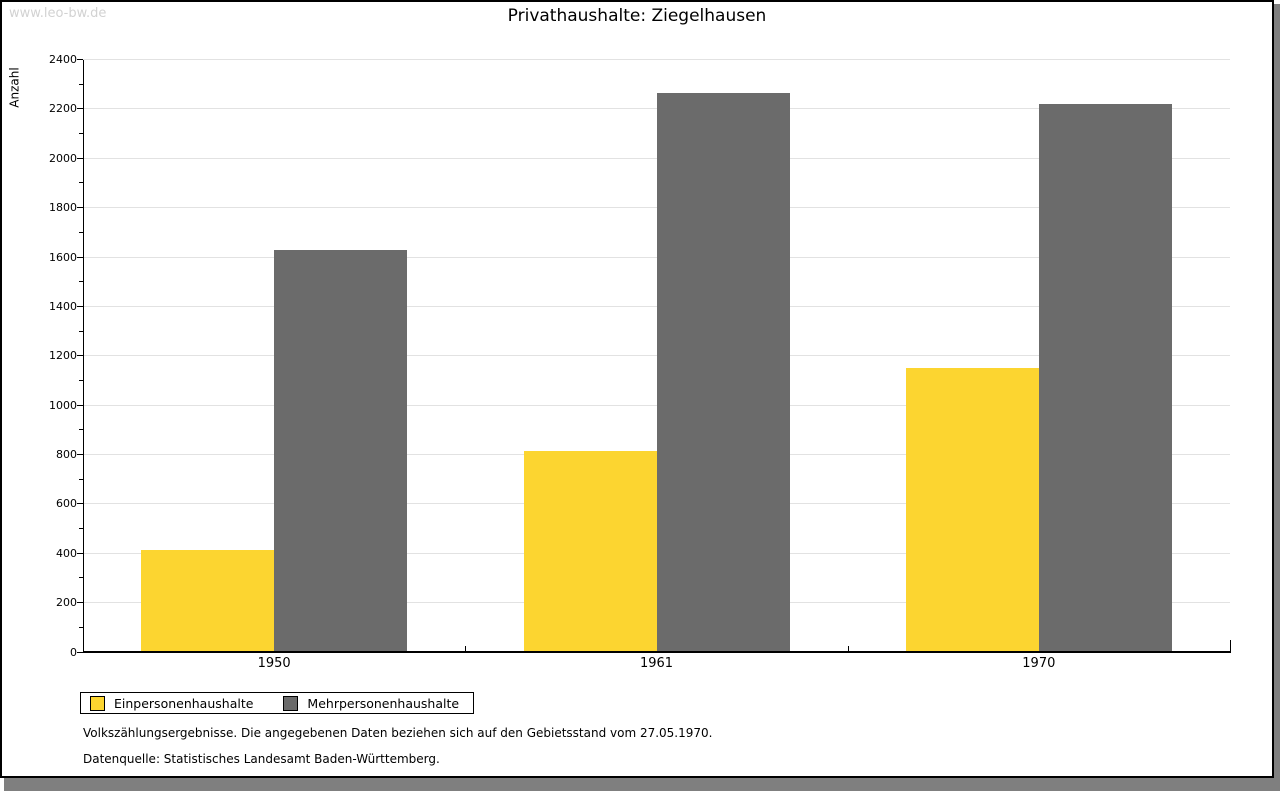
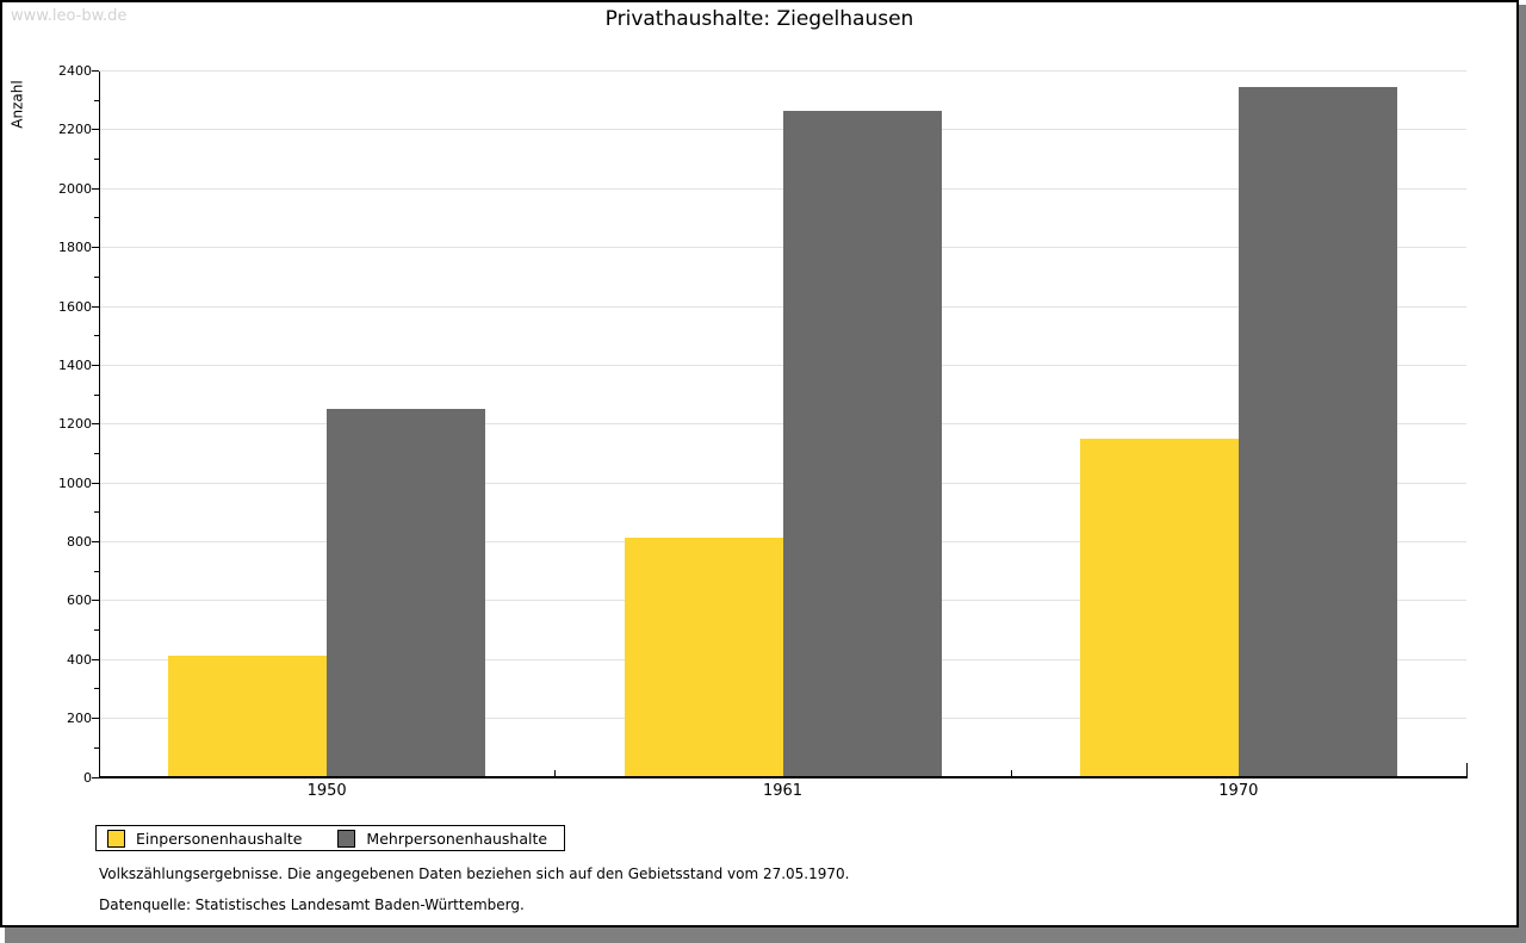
Mehrpersonenhaushalte/1950: 1630 -> 1250
Mehrpersonenhaushalte/1970: 2220 -> 2340
